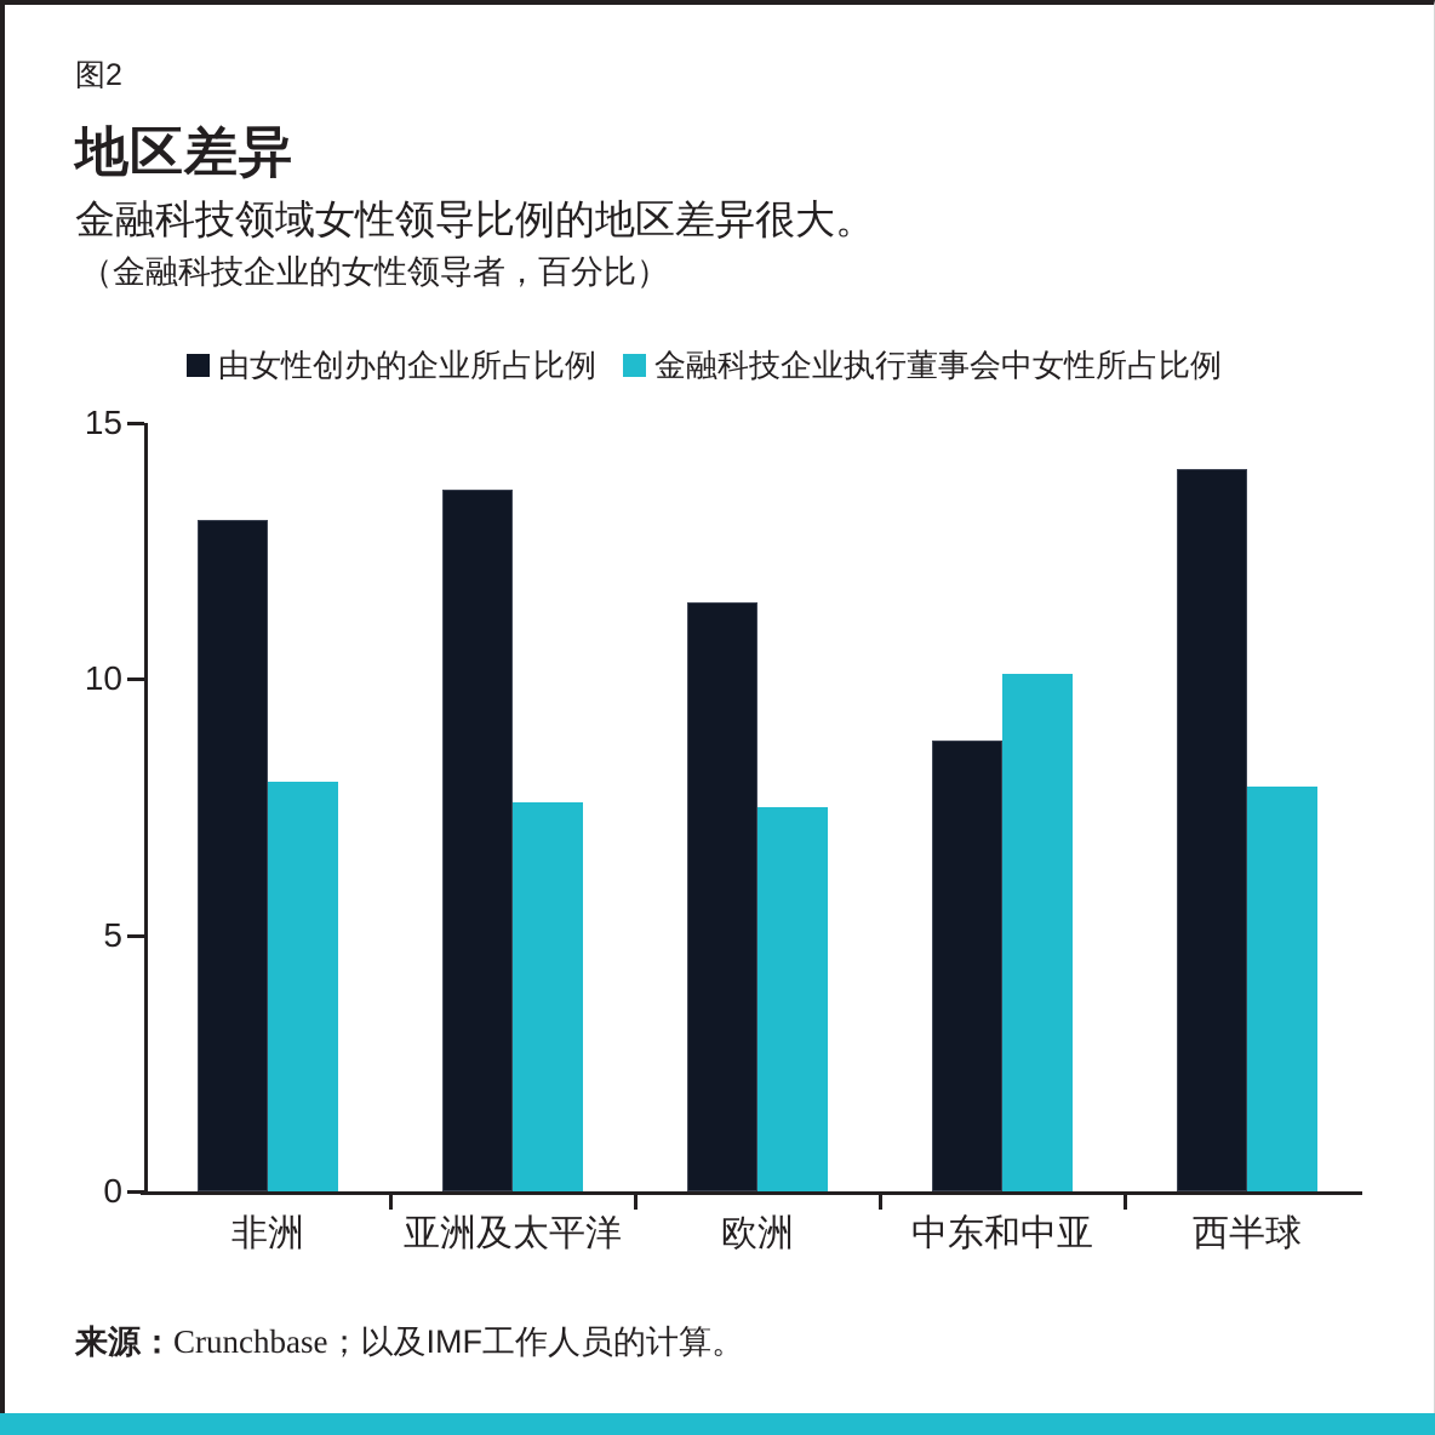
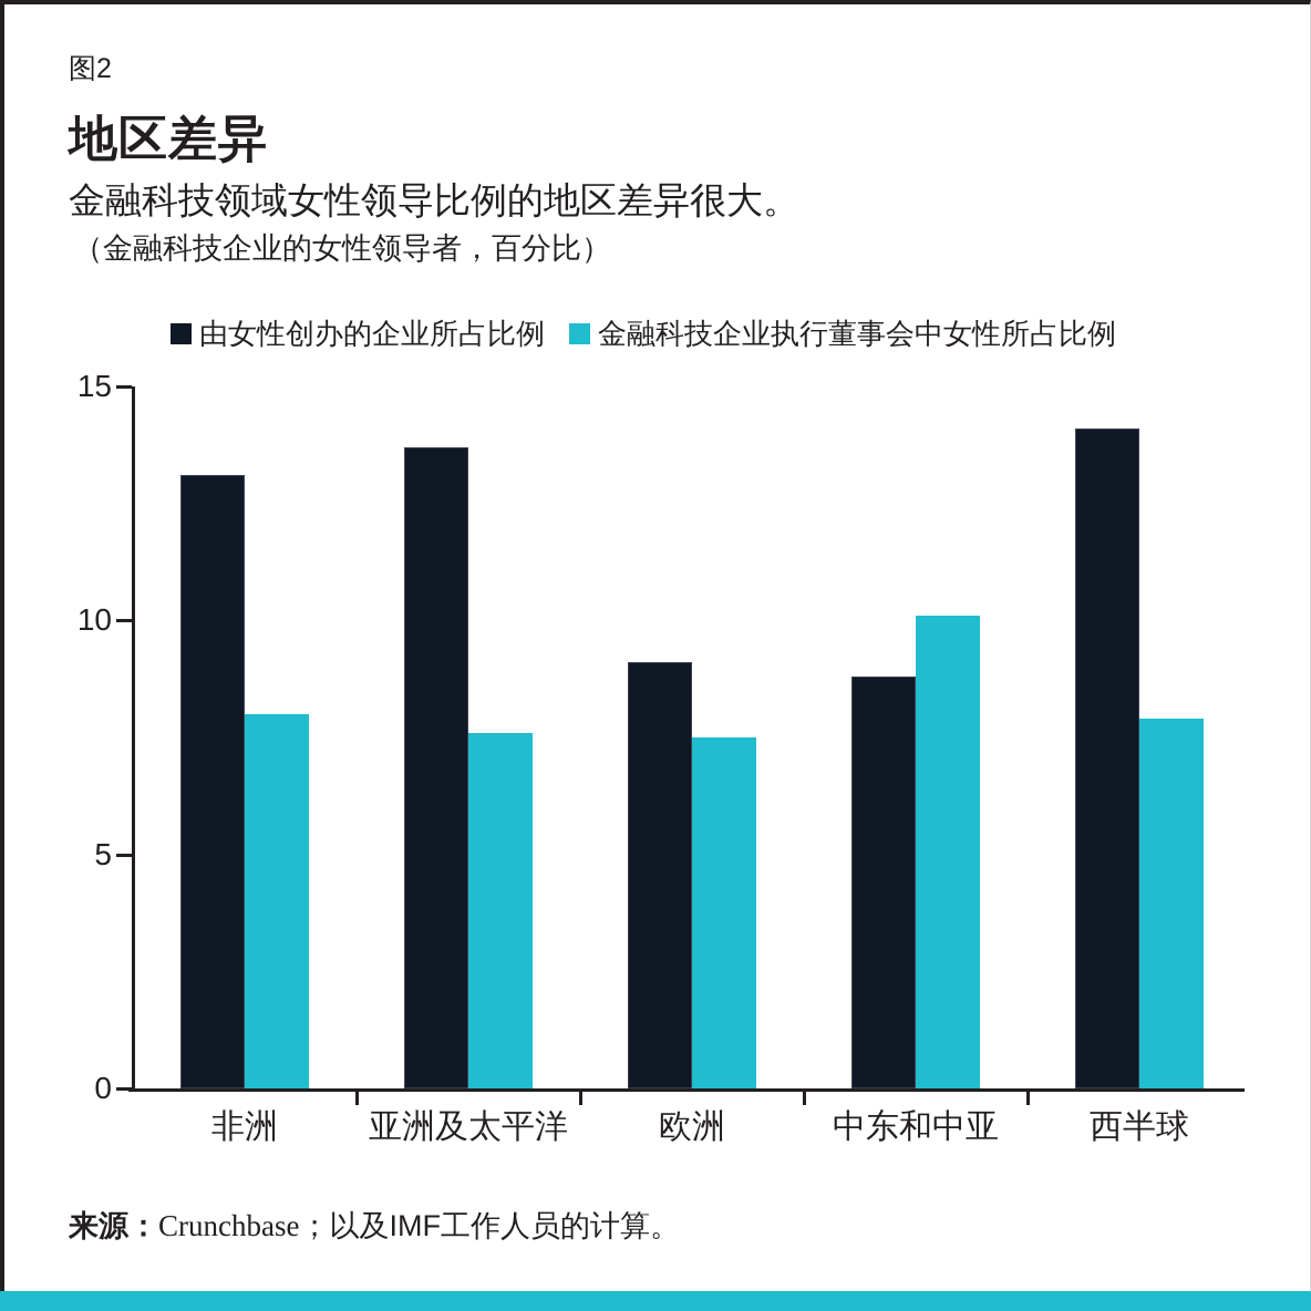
由女性创办的企业所占比例/欧洲: 11.5 -> 9.1
